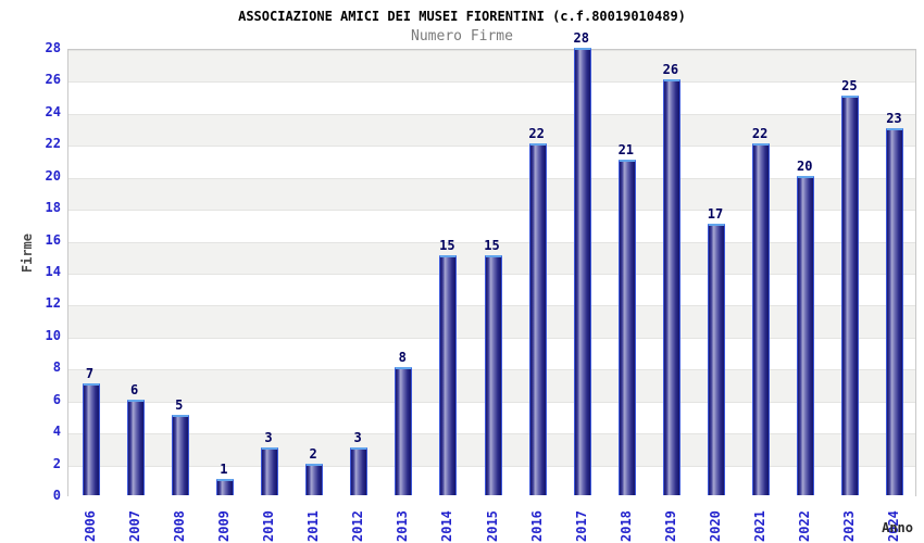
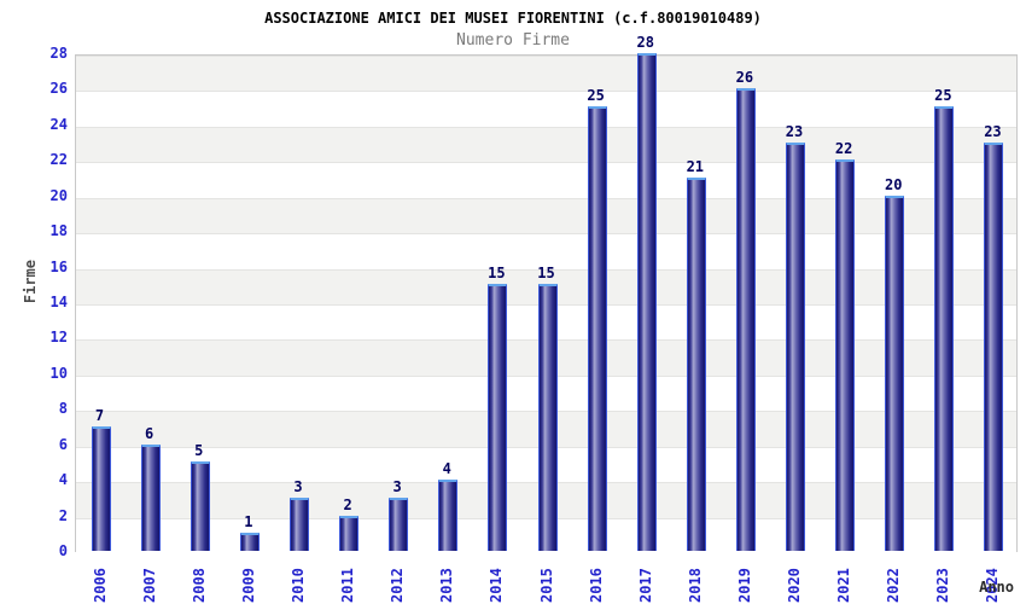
2013: 8 -> 4
2016: 22 -> 25
2020: 17 -> 23
